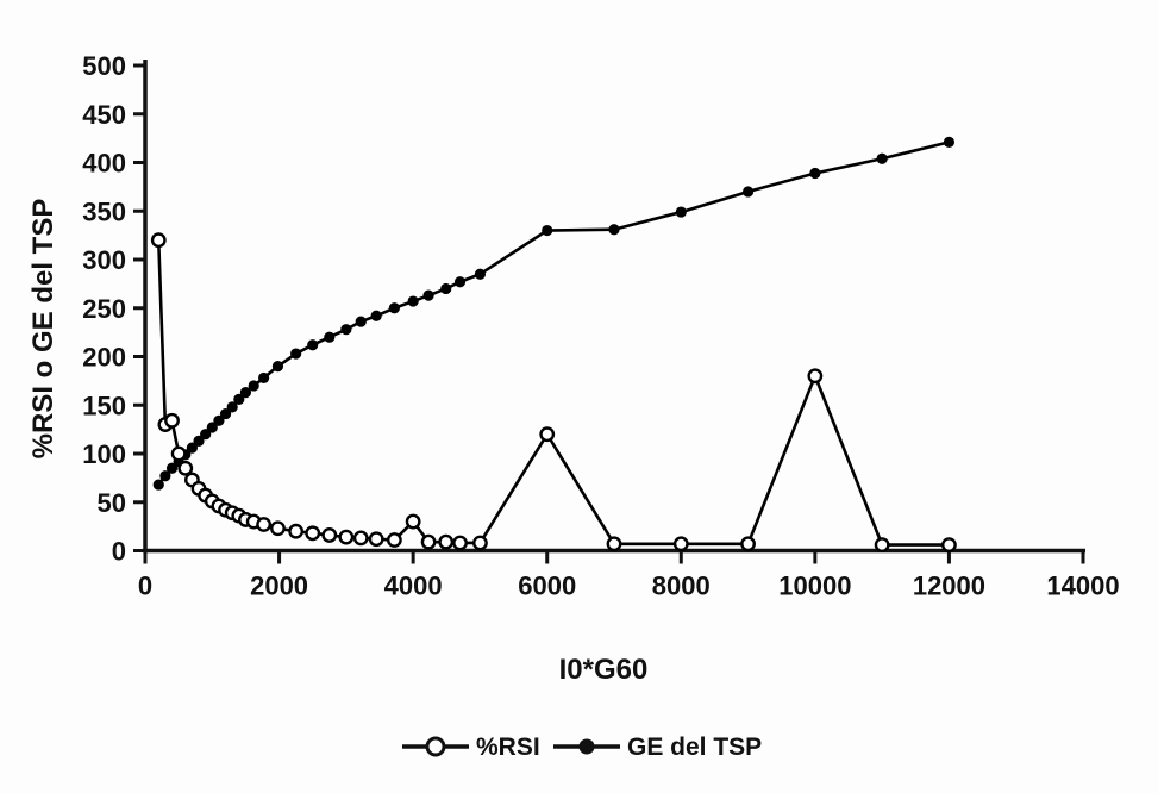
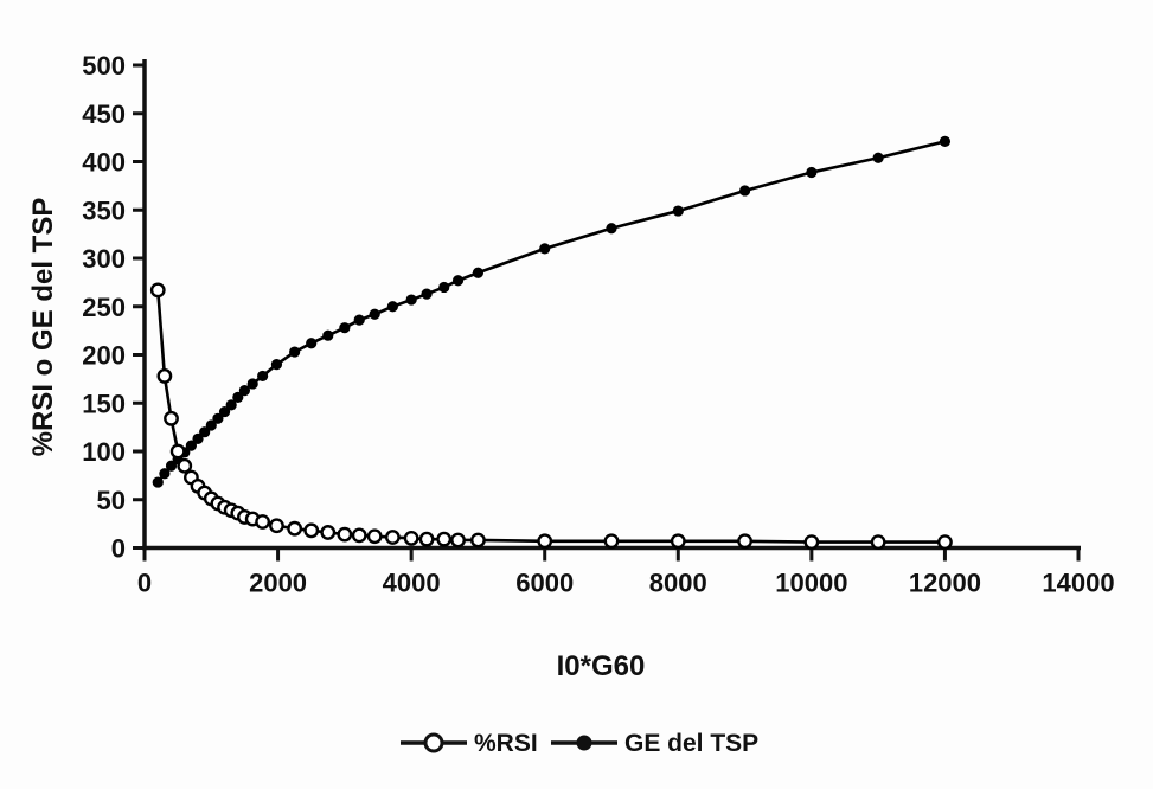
%RSI/200: 320 -> 270
%RSI/300: 130 -> 180
%RSI/4000: 30 -> 10
%RSI/6000: 120 -> 10
GE del TSP/6000: 330 -> 310
%RSI/10000: 180 -> 10
